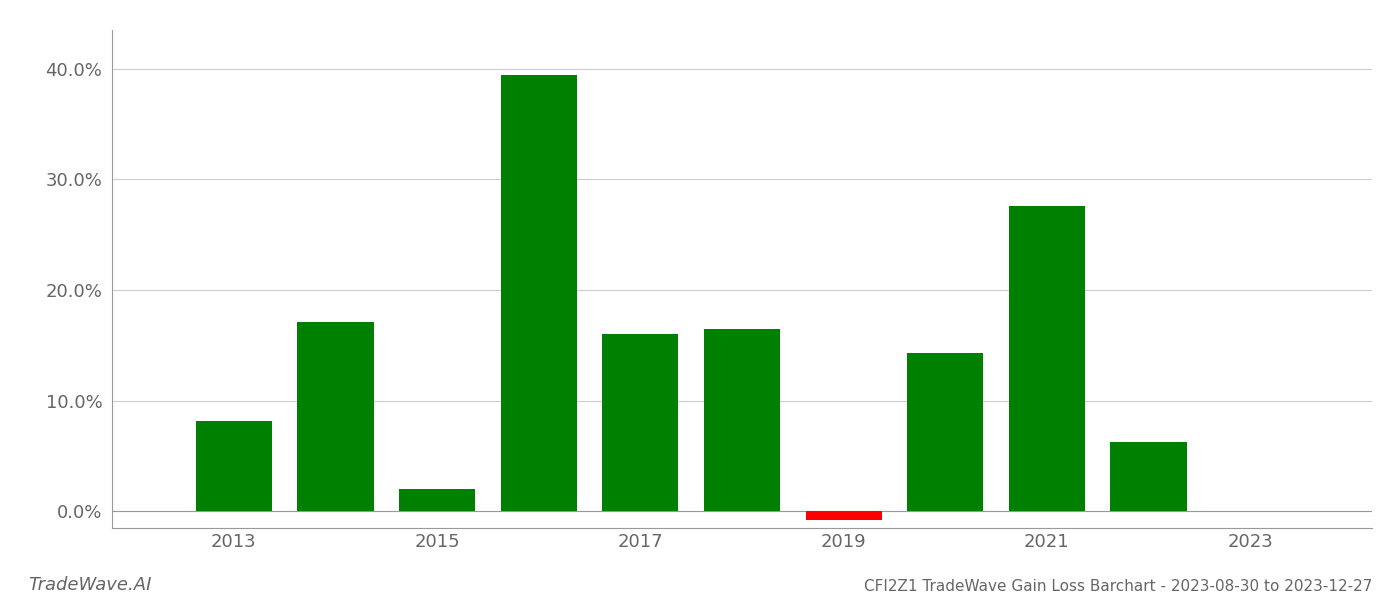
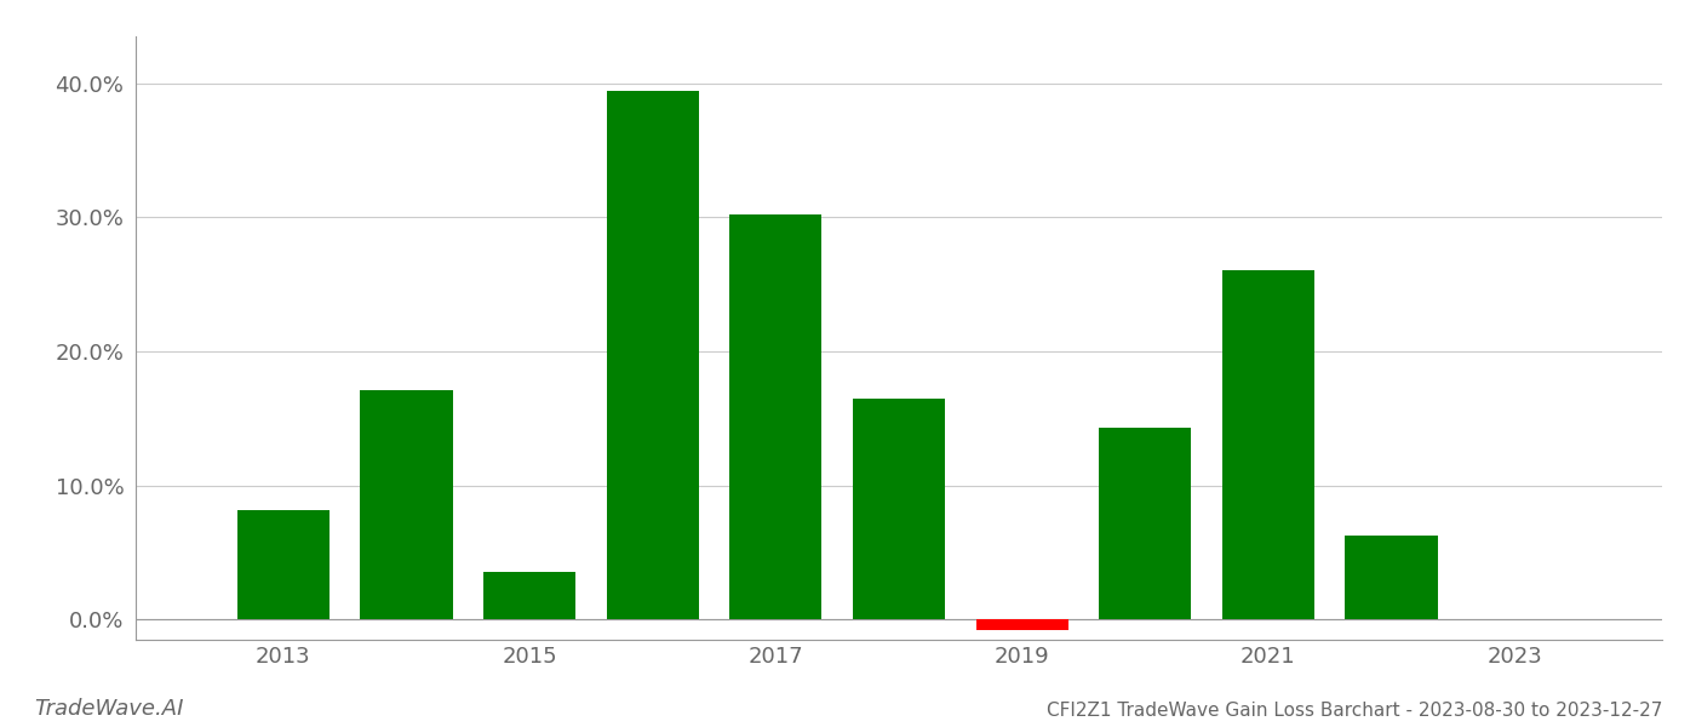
2015: 2.0% -> 3.6%
2017: 16.0% -> 30.2%
2021: 27.6% -> 26.1%
